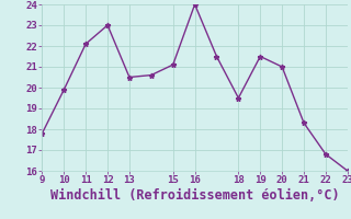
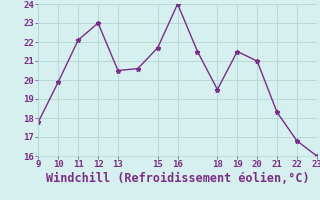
15: 21.1 -> 21.7
